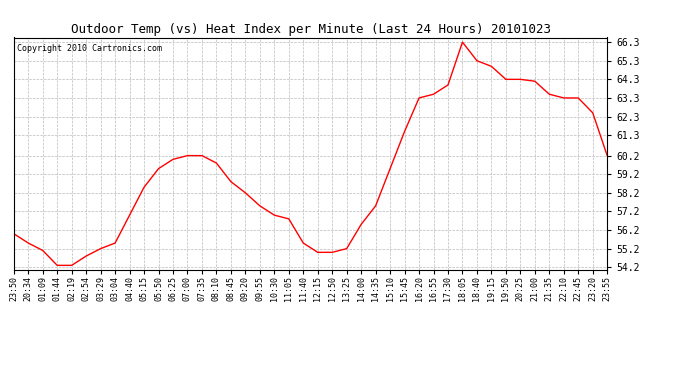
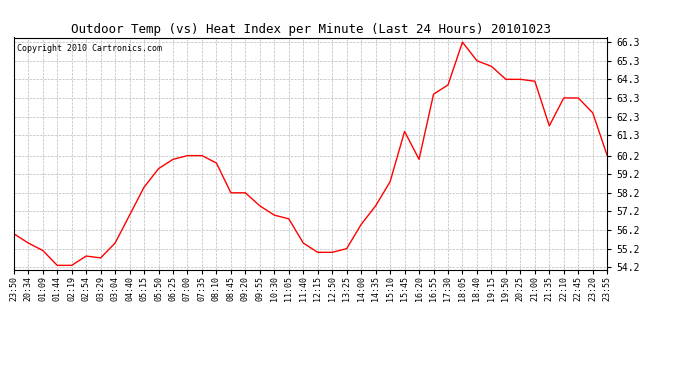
03:29: 55.2 -> 54.7
08:45: 58.8 -> 58.2
15:10: 59.5 -> 58.8
16:20: 63.3 -> 60.0
21:35: 63.5 -> 61.8
